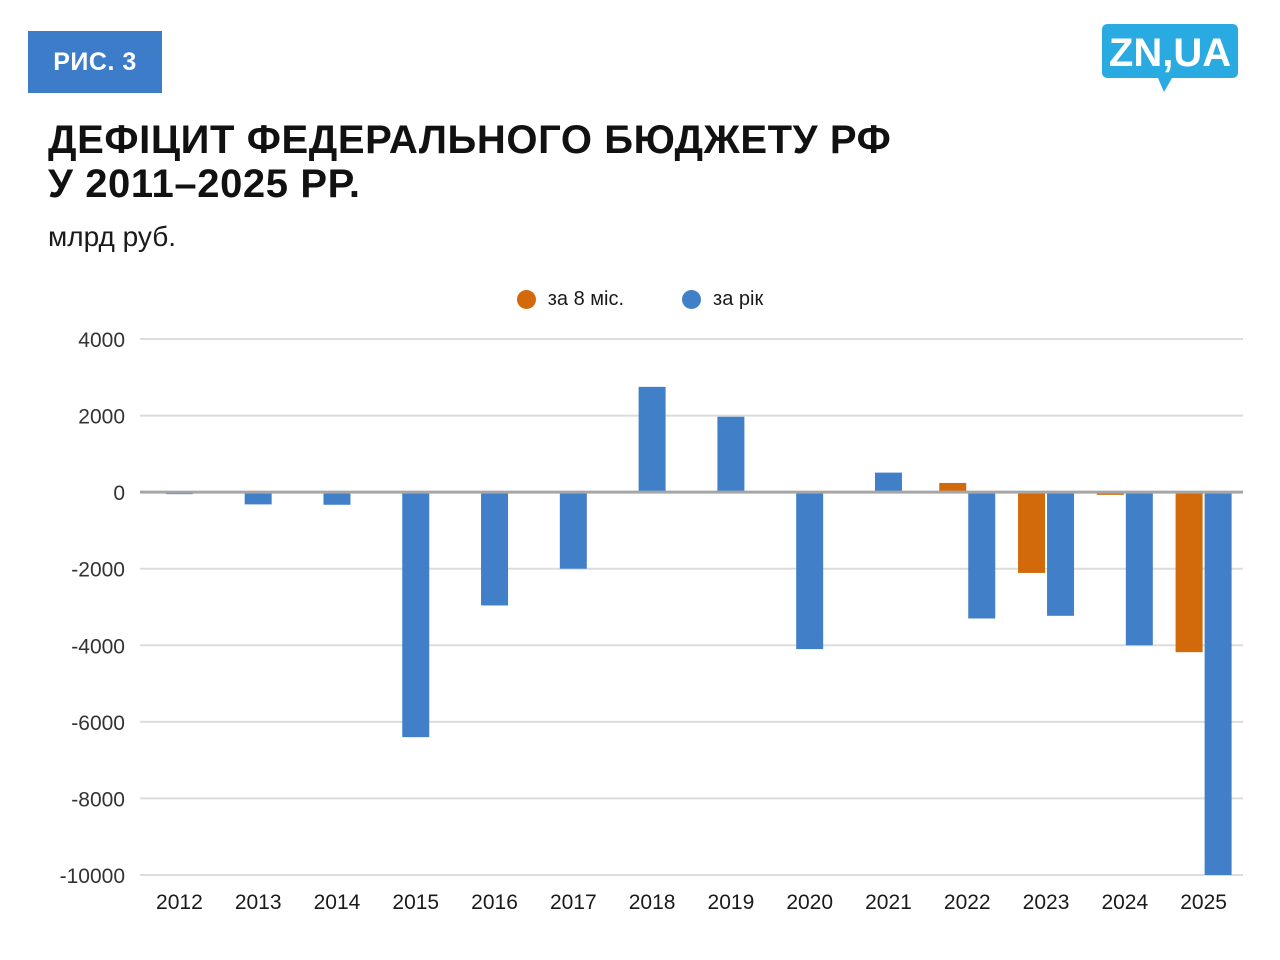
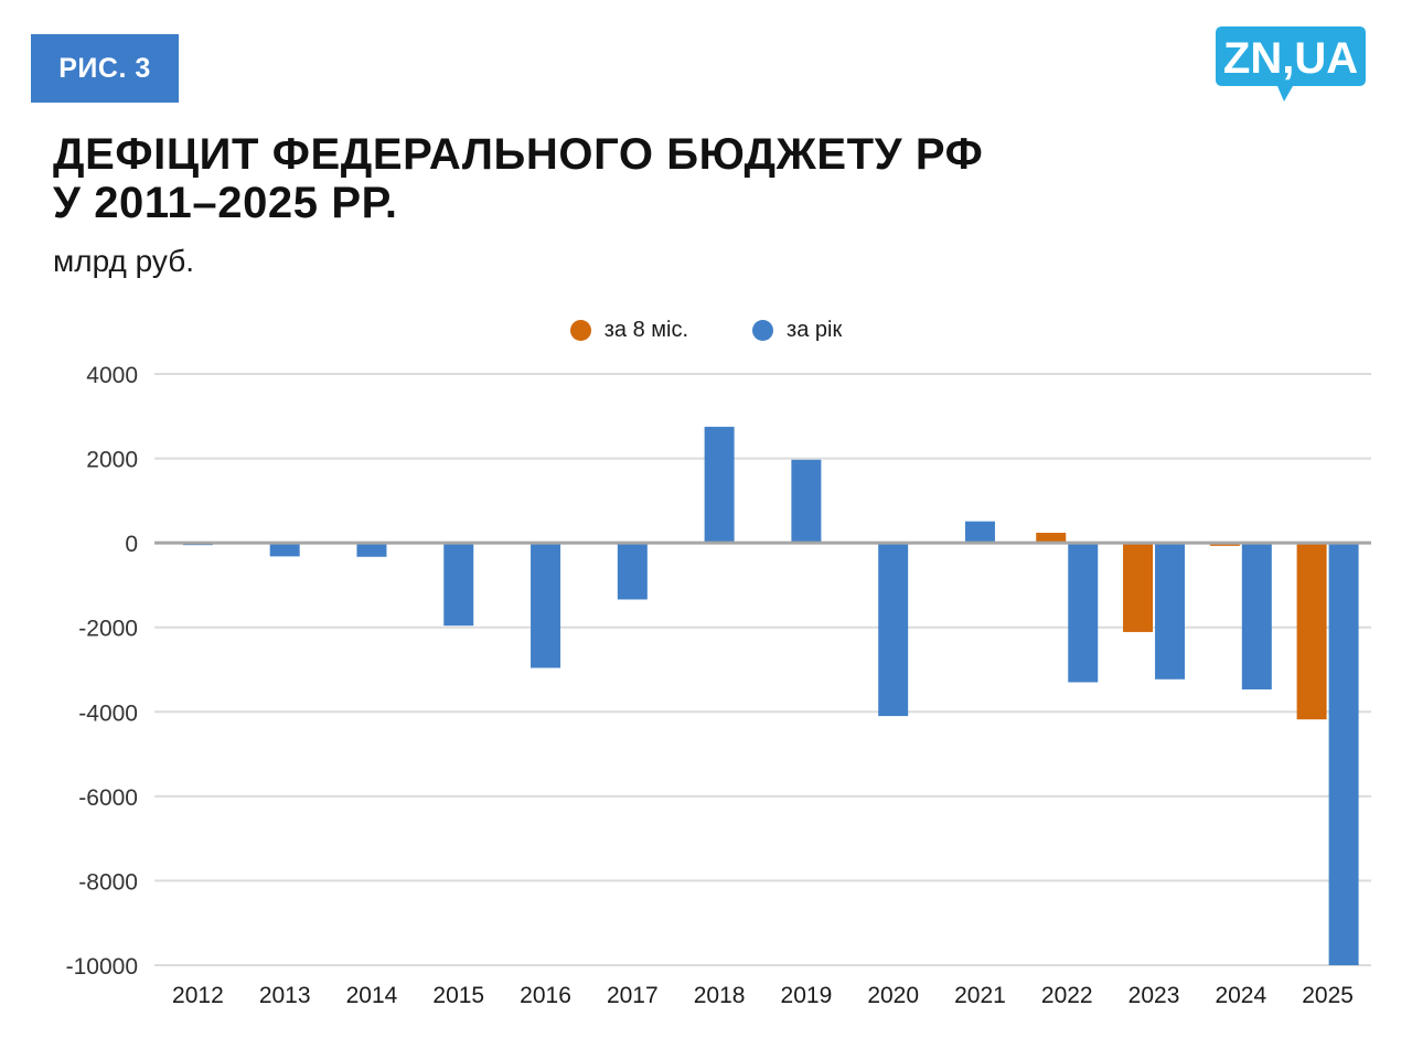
за рік/2015: -6400 -> -2000
за рік/2017: -2000 -> -1300
за рік/2024: -4000 -> -3500
